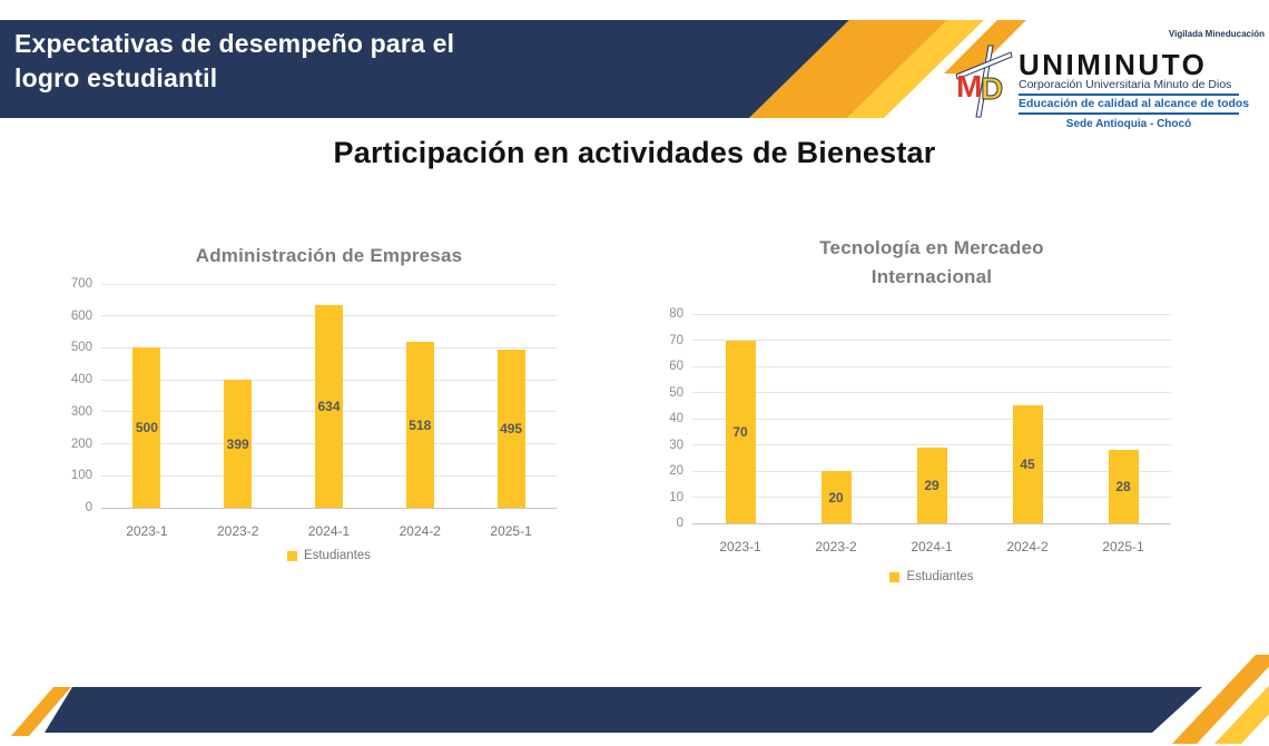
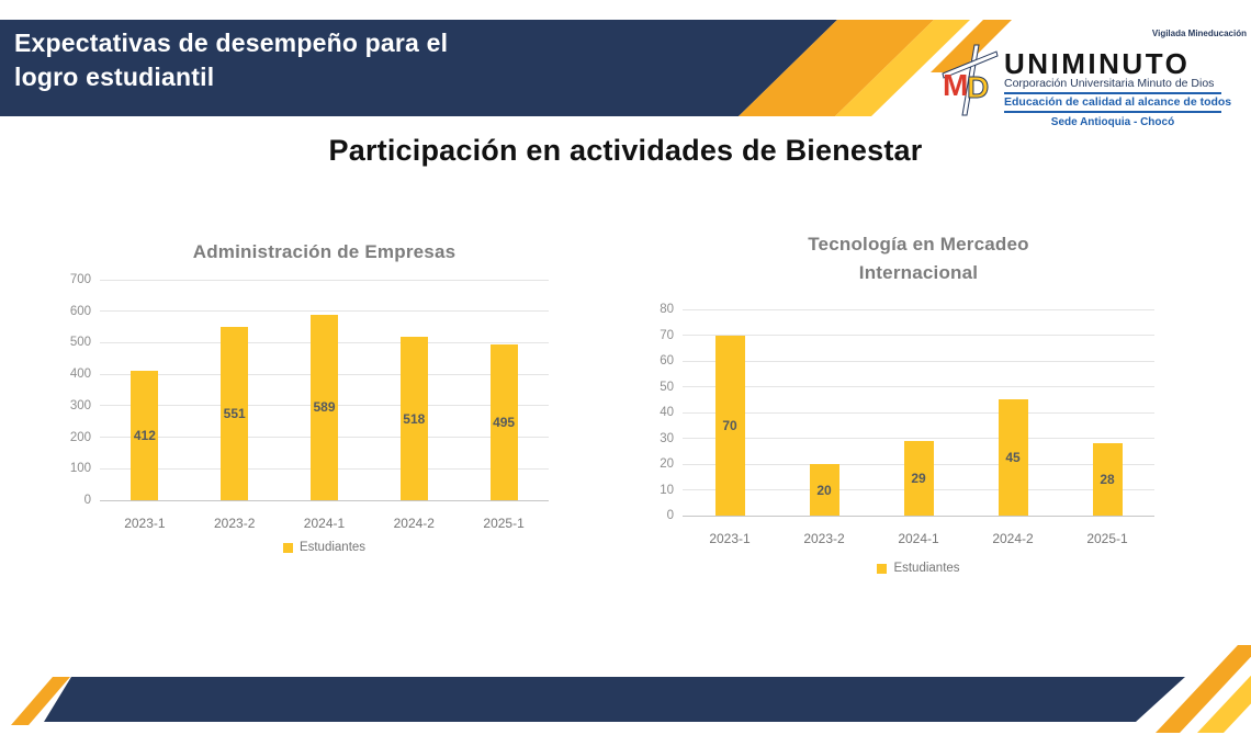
Administración de Empresas/2023-1: 500 -> 412
Administración de Empresas/2023-2: 399 -> 551
Administración de Empresas/2024-1: 634 -> 589
